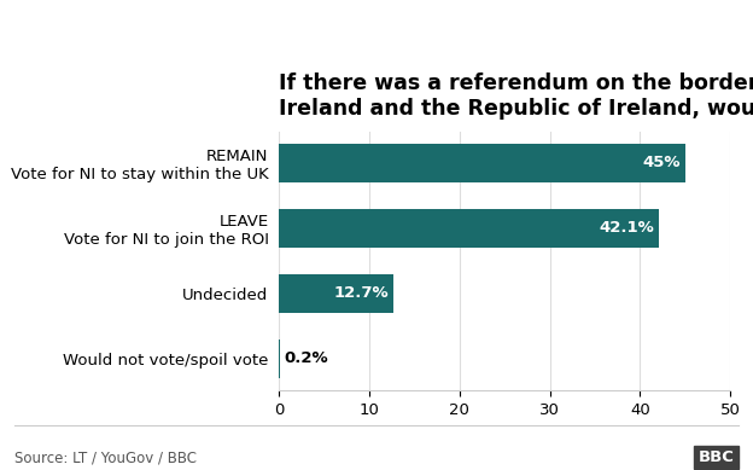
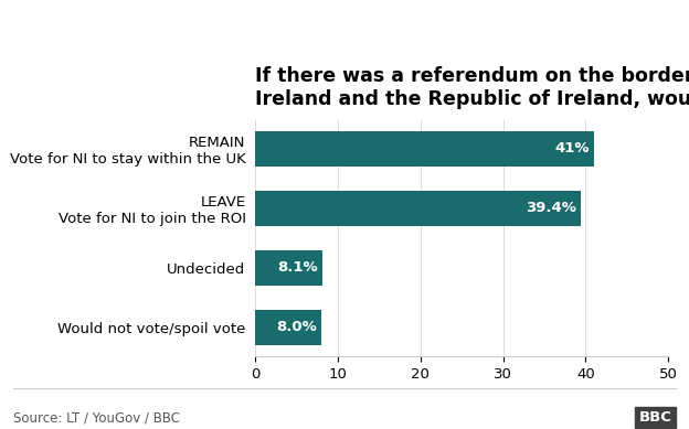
REMAIN Vote for NI to stay within the UK: 45% -> 41%
LEAVE Vote for NI to join the ROI: 42.1% -> 39.4%
Undecided: 12.7% -> 8.1%
Would not vote/spoil vote: 0.2% -> 8.0%
